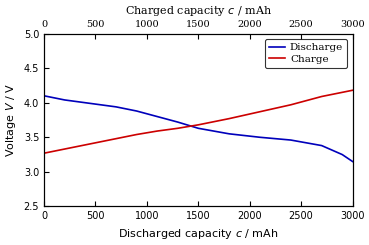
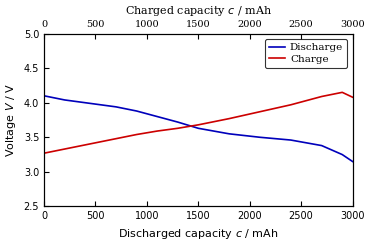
Charge/3000: 4.18 -> 4.08
